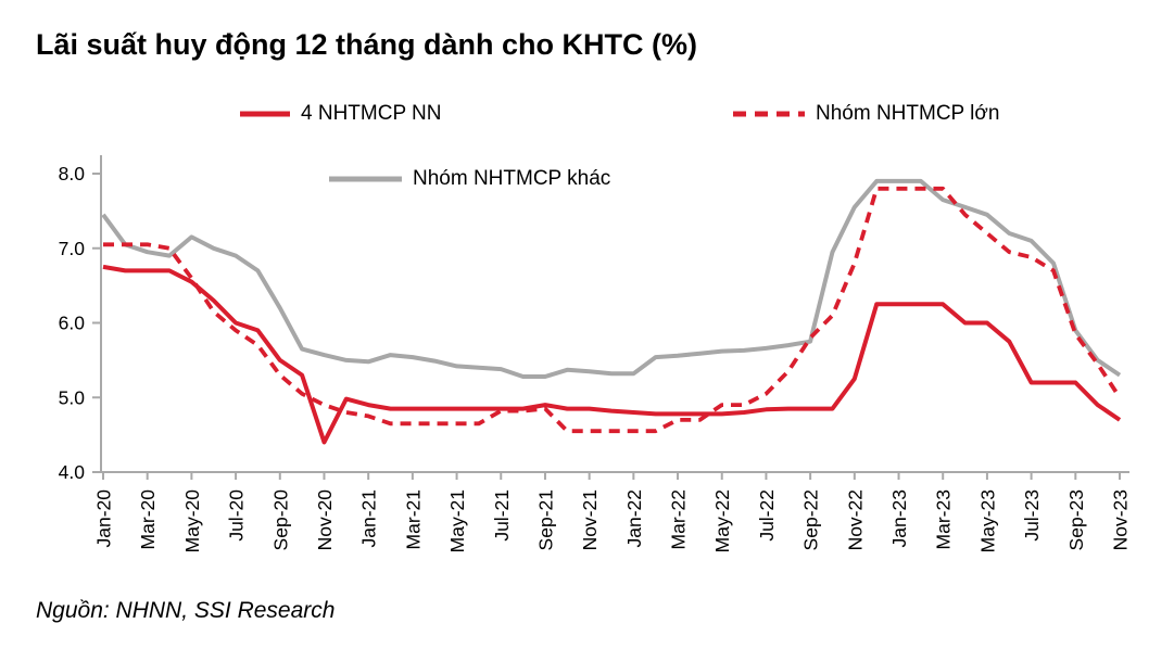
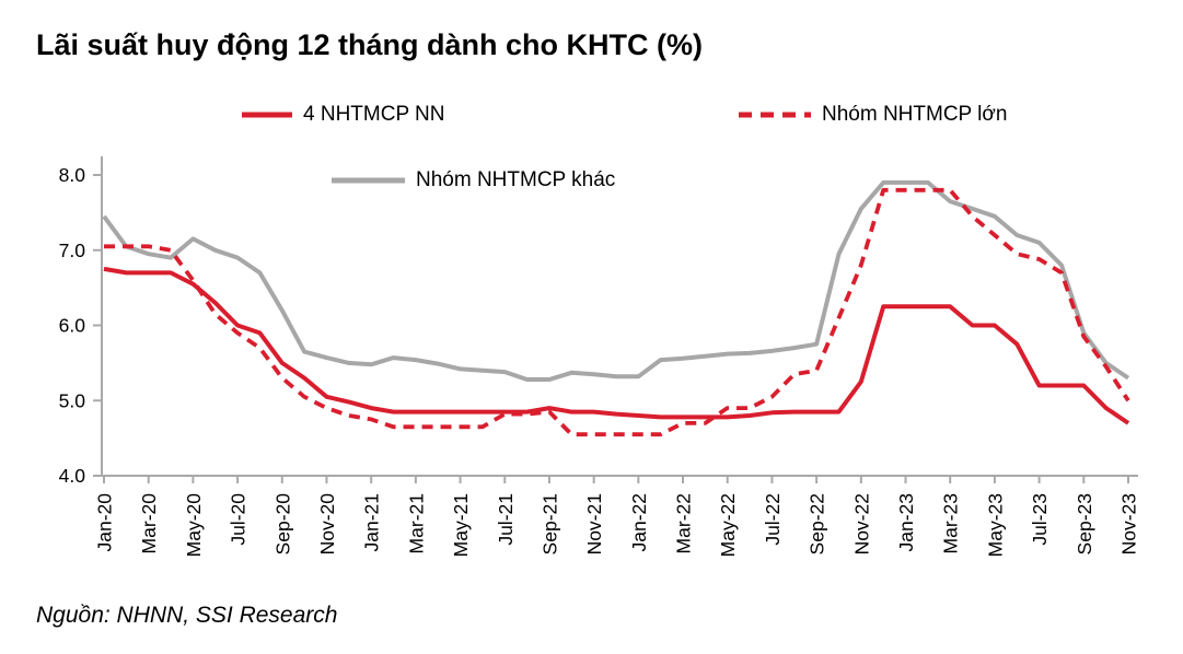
4 NHTMCP NN/Nov-20: 4.4 -> 5.0
Nhóm NHTMCP lớn/Sep-22: 5.8 -> 5.4
